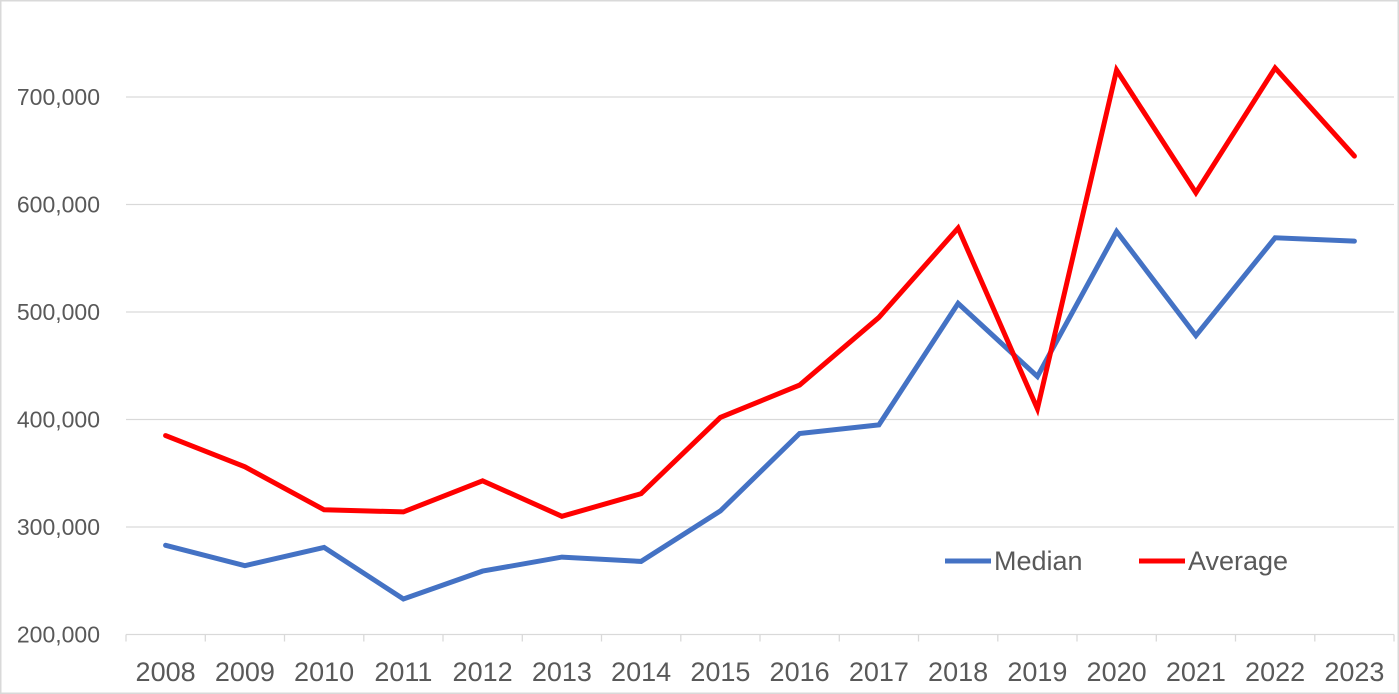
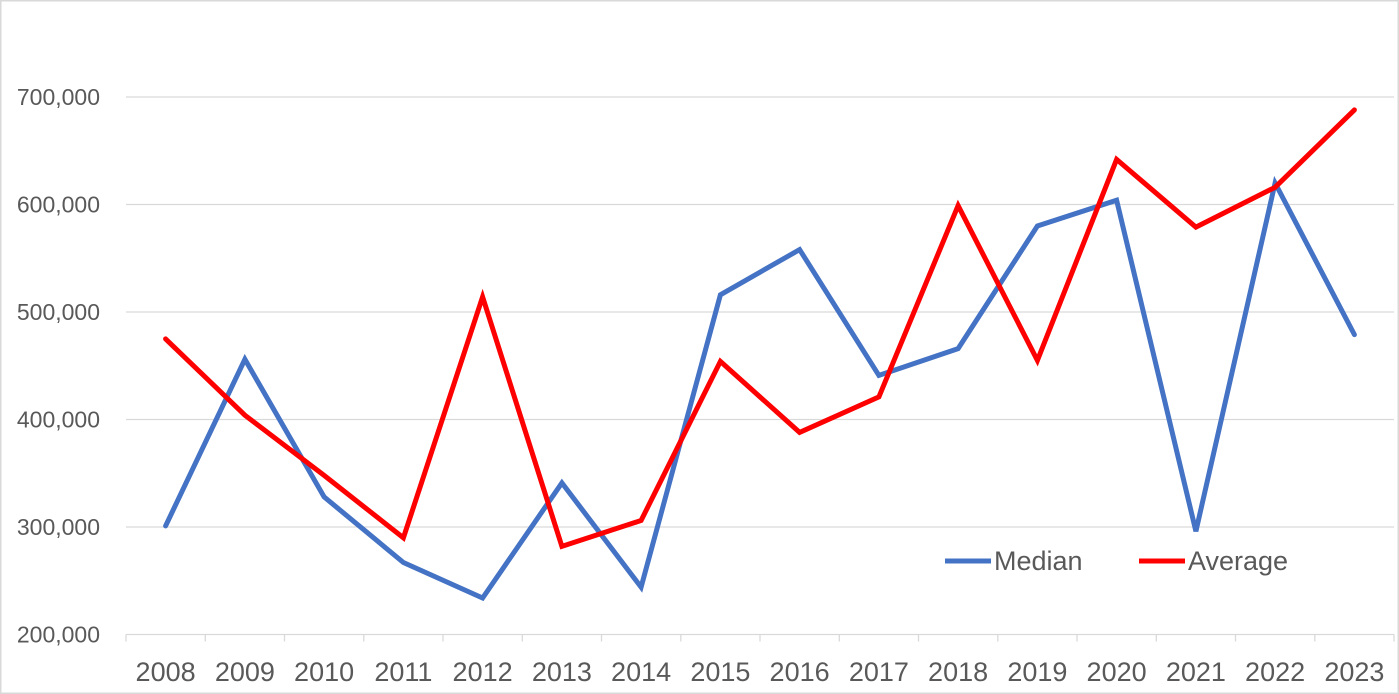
Median/2008: 283000 -> 301000
Average/2008: 385000 -> 475000
Median/2009: 264000 -> 456000
Average/2009: 356000 -> 404000
Median/2010: 281000 -> 328000
Average/2010: 316000 -> 348000
Median/2011: 233000 -> 267000
Average/2011: 314000 -> 290000
Median/2012: 259000 -> 234000
Average/2012: 343000 -> 514000
Median/2013: 272000 -> 341000
Average/2013: 310000 -> 282000
Median/2014: 268000 -> 244000
Average/2014: 331000 -> 306000
Median/2015: 315000 -> 516000
Average/2015: 402000 -> 454000
Median/2016: 387000 -> 558000
Average/2016: 432000 -> 388000
Median/2017: 395000 -> 441000
Average/2017: 495000 -> 421000
Median/2018: 508000 -> 466000
Average/2018: 578000 -> 599000
Median/2019: 440000 -> 580000
Average/2019: 410000 -> 455000
Median/2020: 575000 -> 604000
Average/2020: 725000 -> 642000
Median/2021: 478000 -> 296000
Average/2021: 611000 -> 579000
Median/2022: 569000 -> 620000
Average/2022: 727000 -> 616000
Median/2023: 566000 -> 479000
Average/2023: 645000 -> 688000
